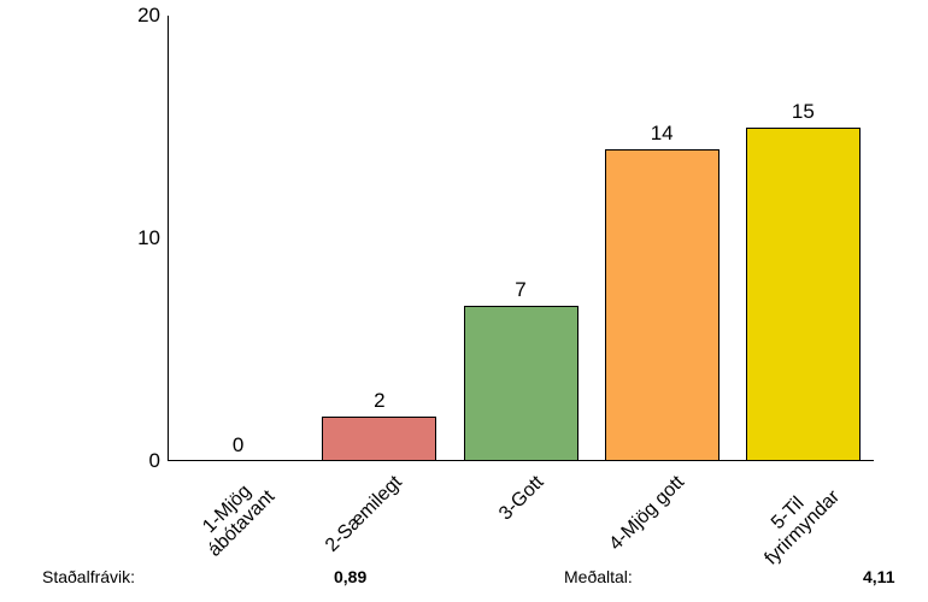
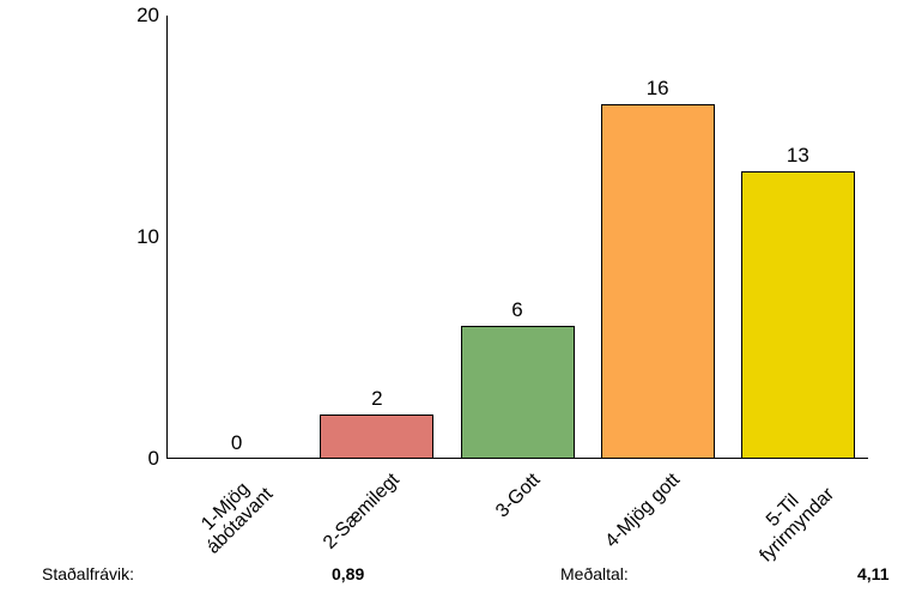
3-Gott: 7 -> 6
4-Mjög gott: 14 -> 16
5-Til fyrirmyndar: 15 -> 13
